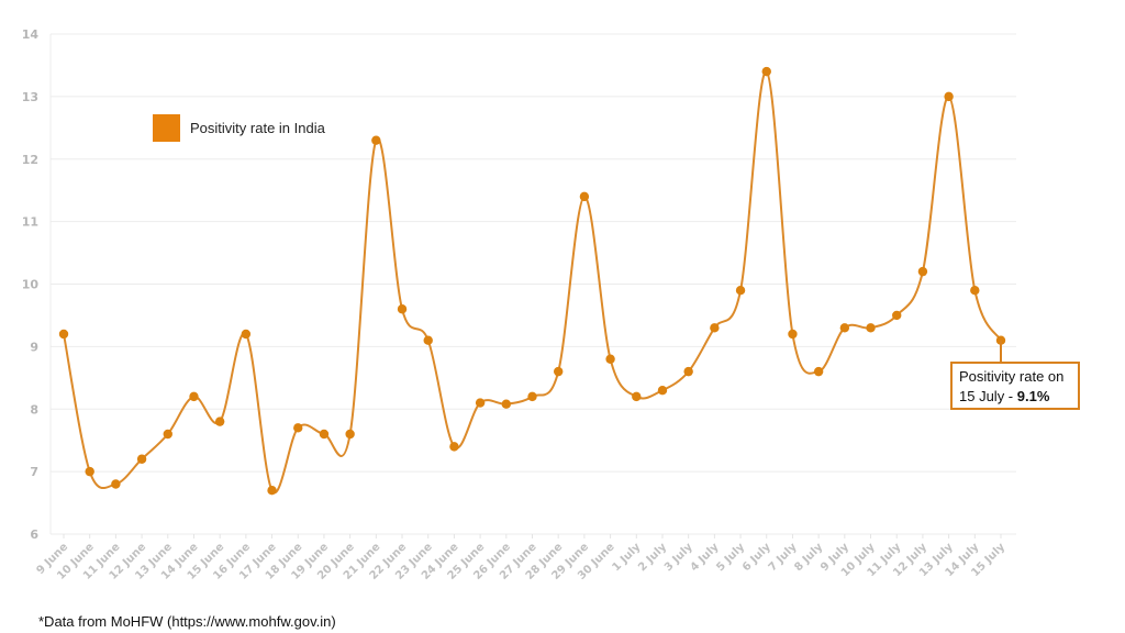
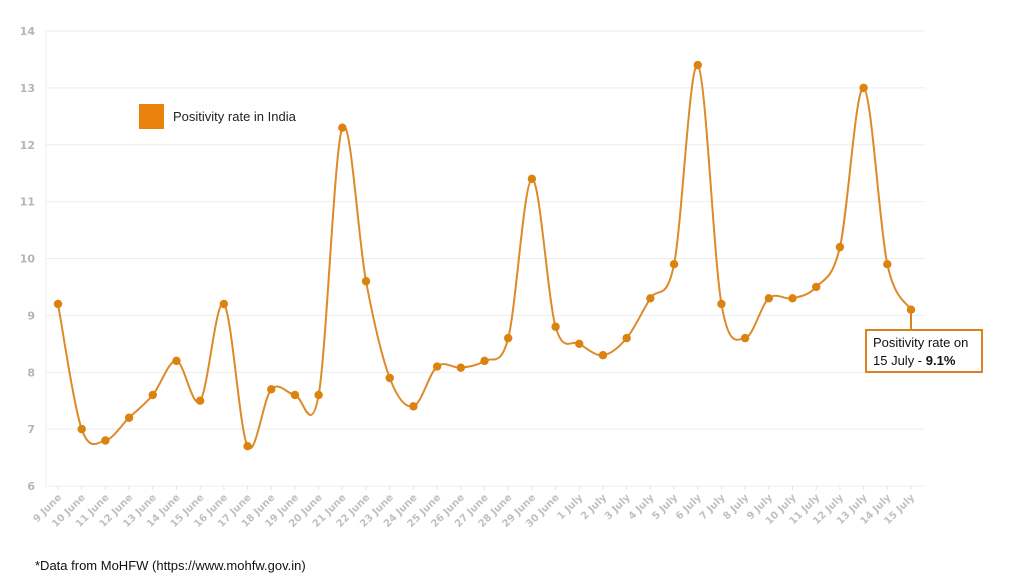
15 June: 7.8 -> 7.5
23 June: 9.1 -> 7.9
1 July: 8.2 -> 8.5
